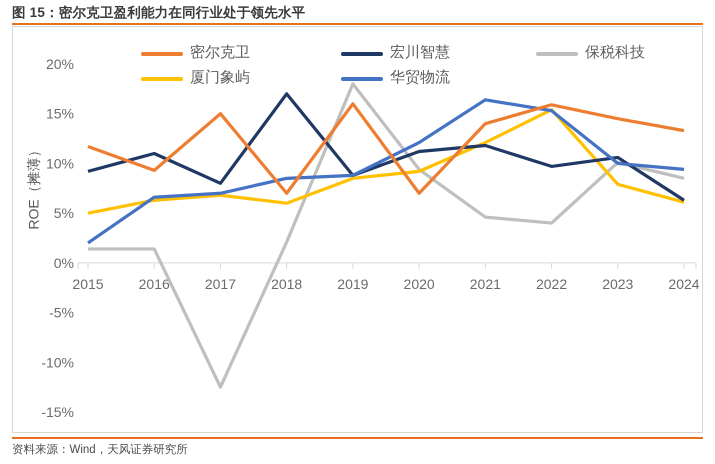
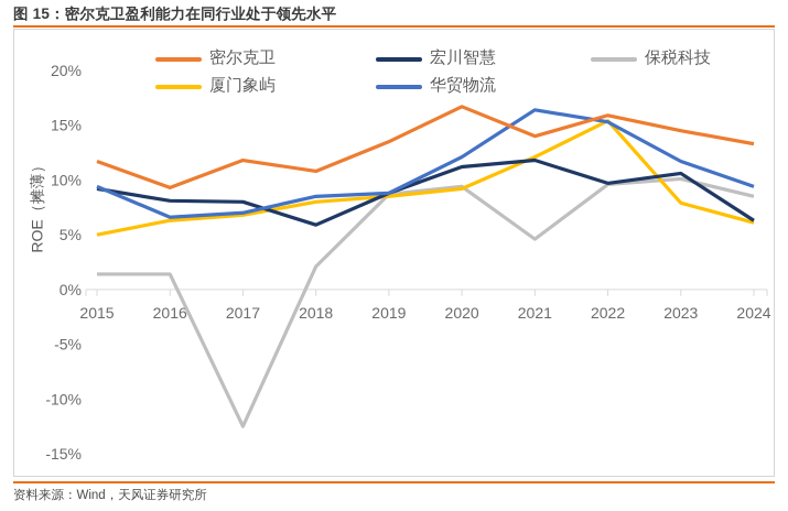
华贸物流/2015: 2% -> 9%
宏川智慧/2016: 11% -> 8%
密尔克卫/2017: 15% -> 12%
密尔克卫/2018: 7% -> 11%
宏川智慧/2018: 17% -> 6%
厦门象屿/2018: 6% -> 8%
密尔克卫/2019: 16% -> 14%
保税科技/2019: 18% -> 9%
密尔克卫/2020: 7% -> 17%
保税科技/2022: 4% -> 10%
华贸物流/2023: 10% -> 12%
